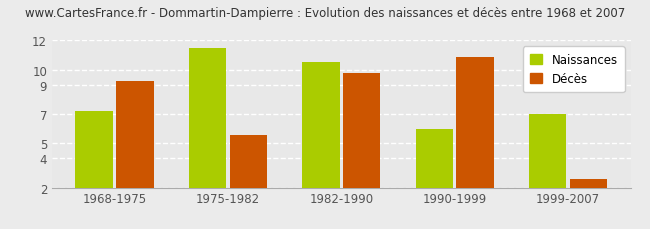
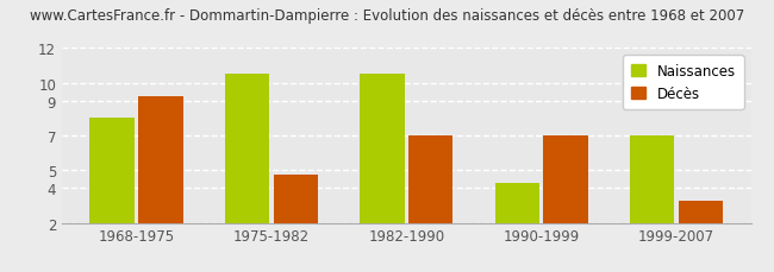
Naissances/1968-1975: 7.2 -> 8.0
Naissances/1975-1982: 11.5 -> 10.5
Décès/1975-1982: 5.6 -> 4.8
Décès/1982-1990: 9.8 -> 7.0
Naissances/1990-1999: 6.0 -> 4.2
Décès/1990-1999: 10.9 -> 7.0
Décès/1999-2007: 2.6 -> 3.2
